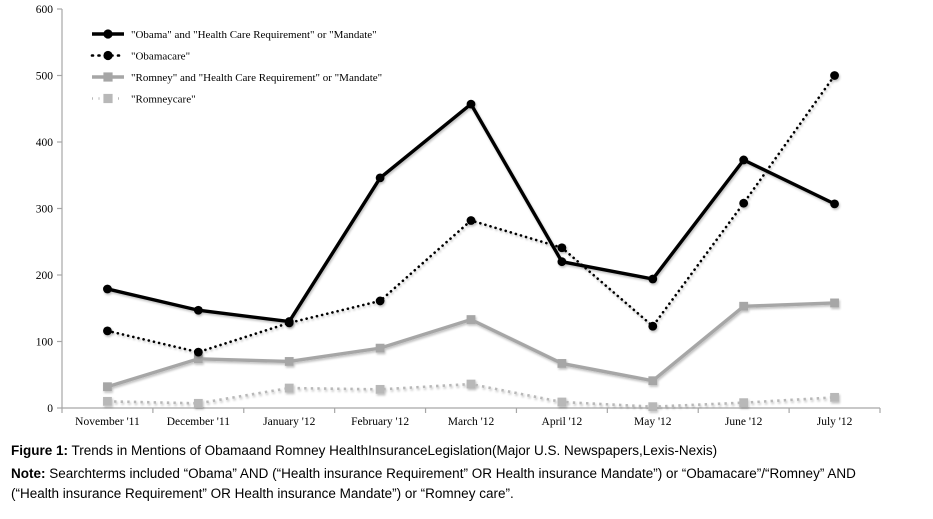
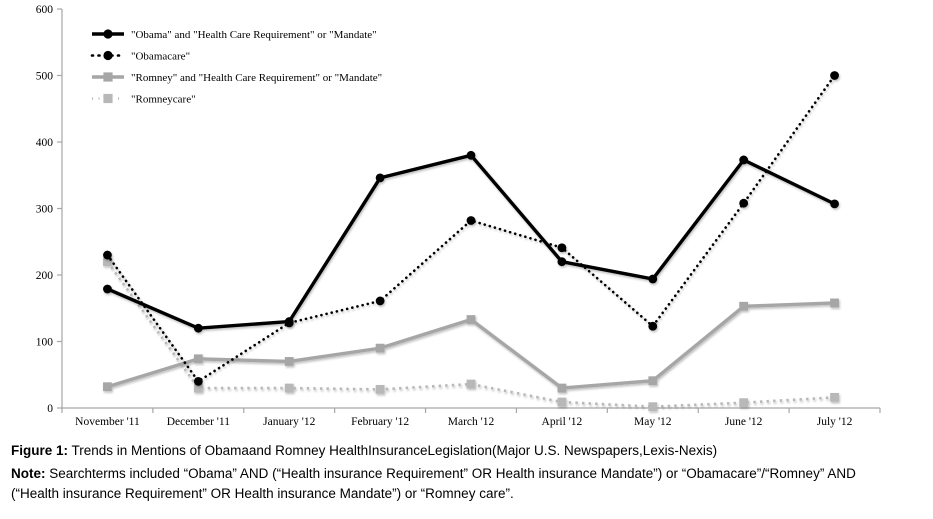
"Obamacare"/November '11: 120 -> 230
"Romneycare"/November '11: 10 -> 220
"Obama" and "Health Care Requirement" or "Mandate"/December '11: 150 -> 120
"Obamacare"/December '11: 80 -> 40
"Romneycare"/December '11: 10 -> 30
"Obama" and "Health Care Requirement" or "Mandate"/March '12: 460 -> 380
"Romney" and "Health Care Requirement" or "Mandate"/April '12: 70 -> 30
